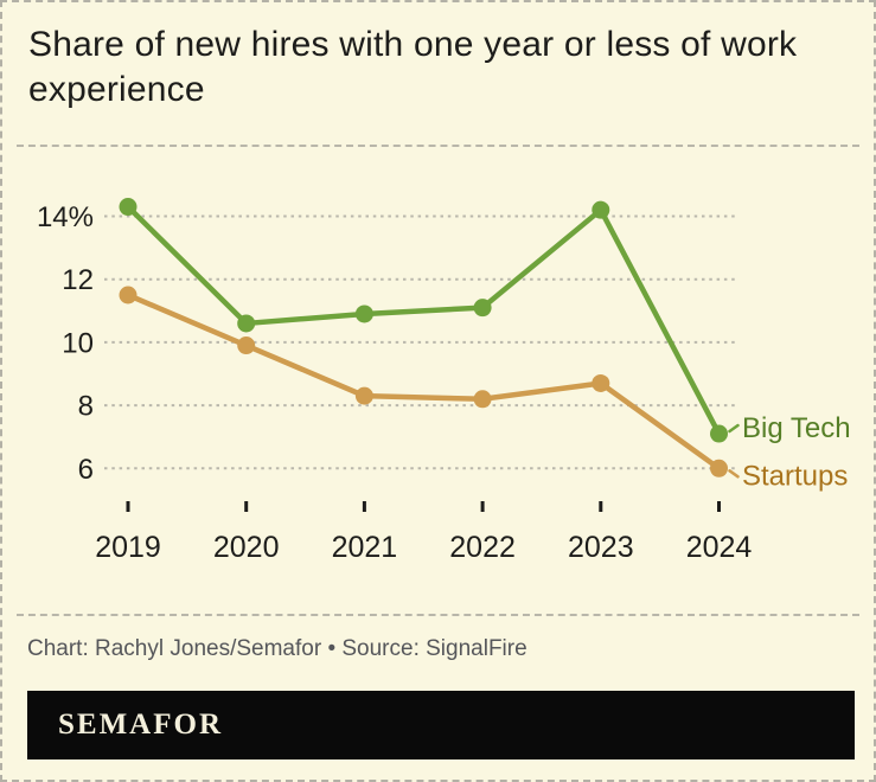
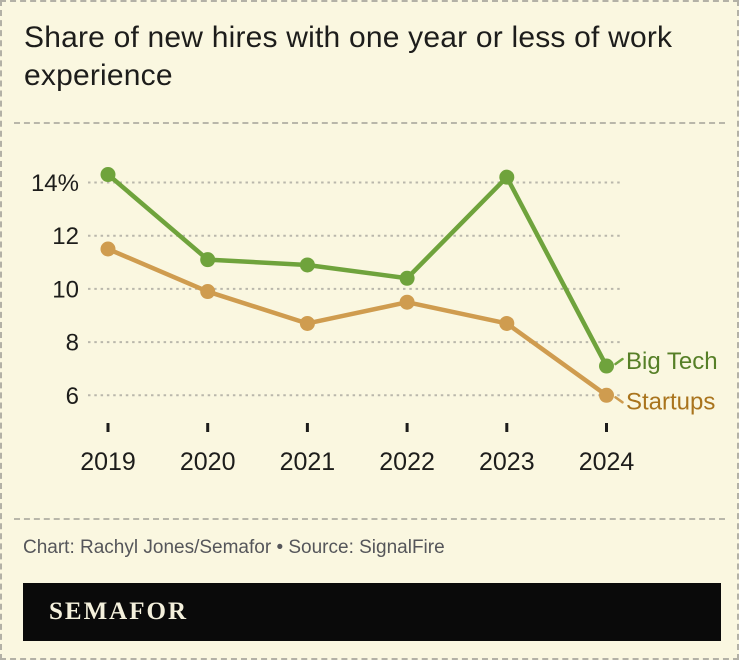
Big Tech/2020: 10.6% -> 11.1%
Startups/2021: 8.3% -> 8.7%
Big Tech/2022: 11.1% -> 10.4%
Startups/2022: 8.2% -> 9.5%
